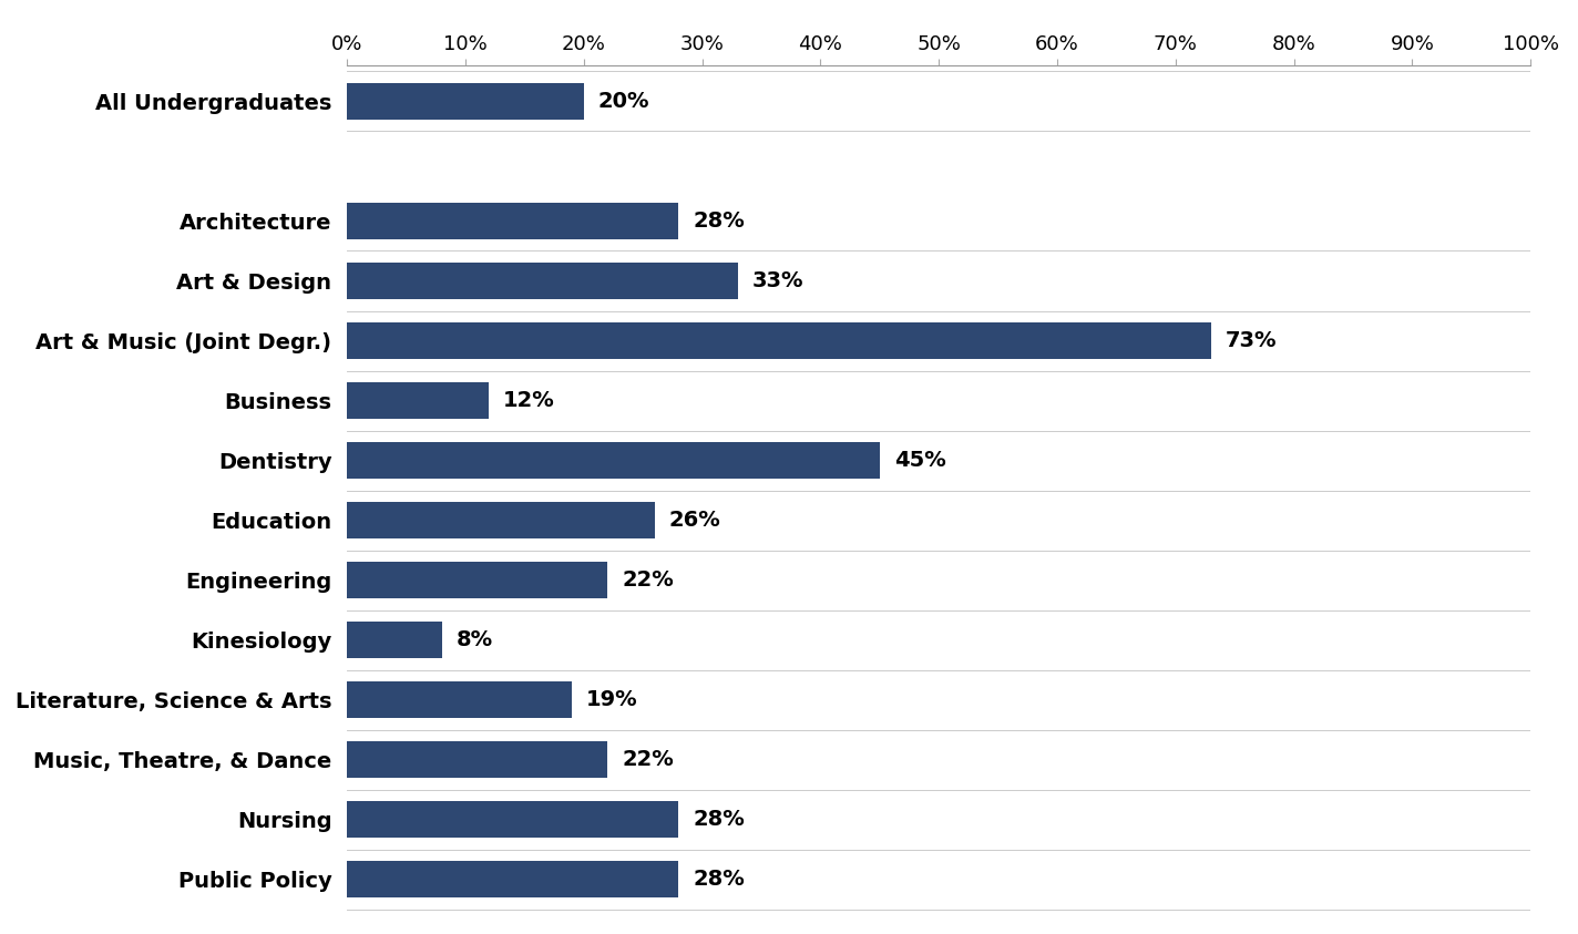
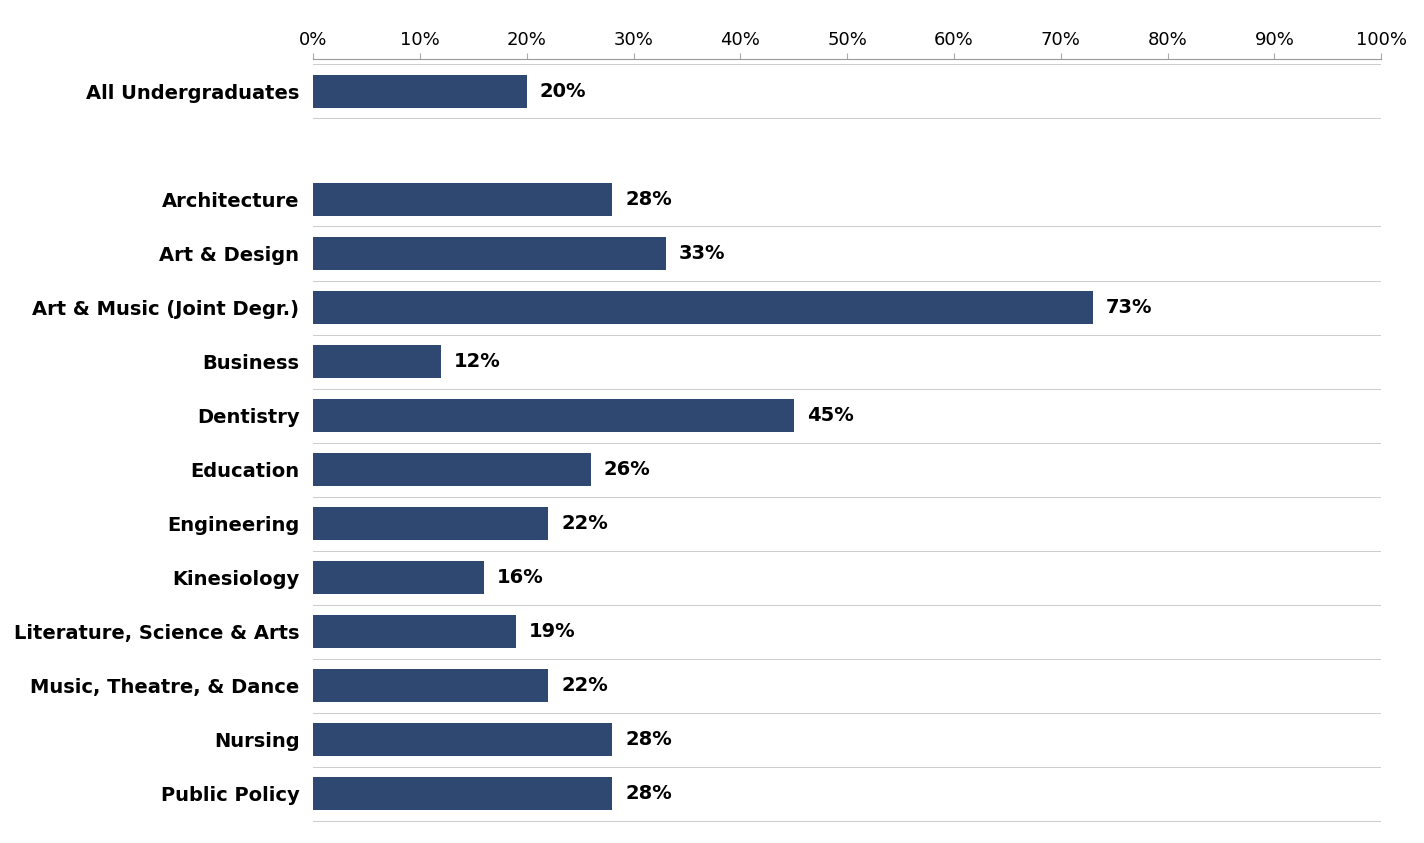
Kinesiology: 8% -> 16%
